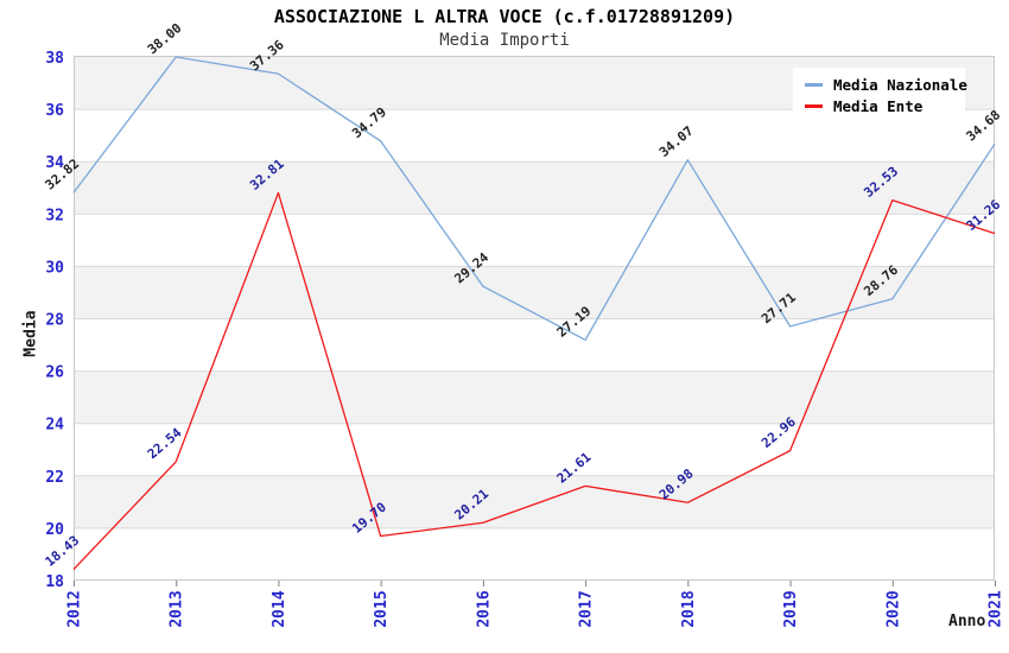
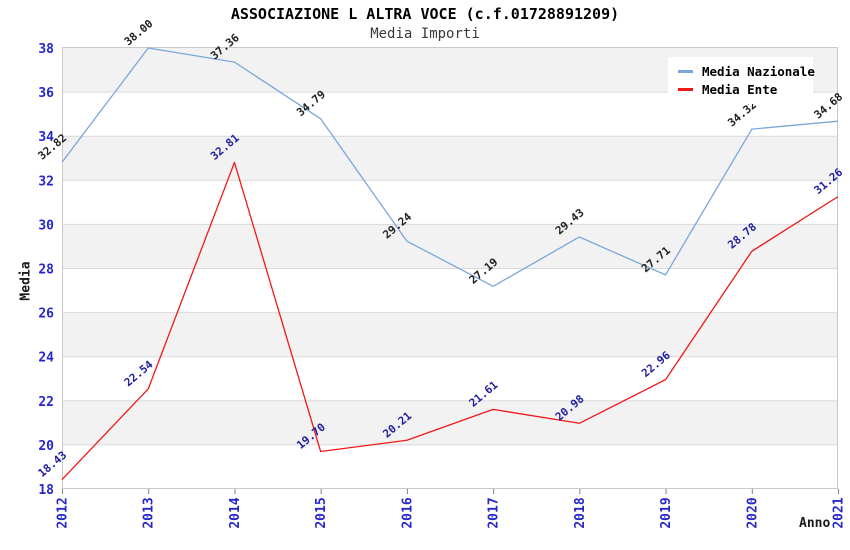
Media Nazionale/2018: 34.07 -> 29.43
Media Nazionale/2020: 28.76 -> 34.32
Media Ente/2020: 32.53 -> 28.78
